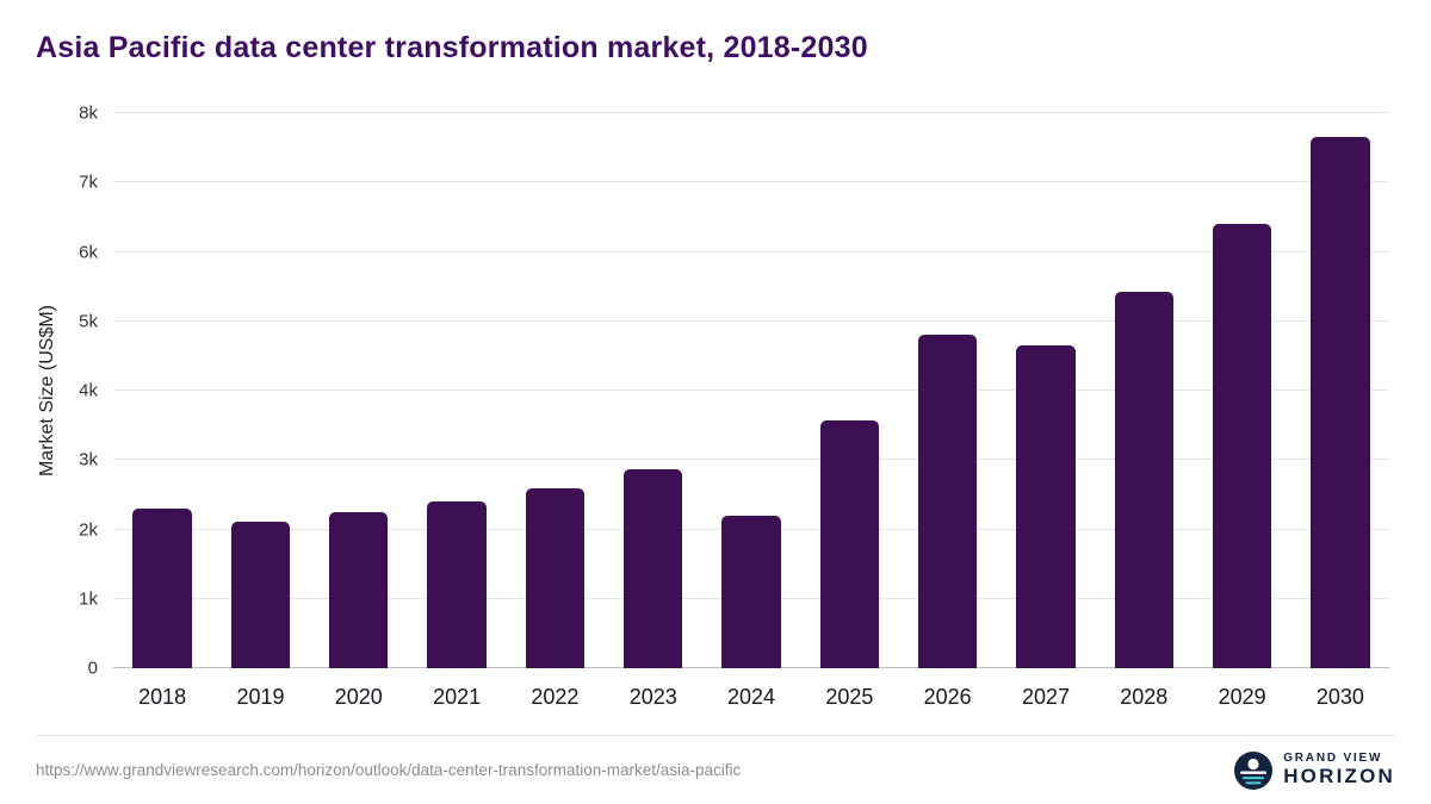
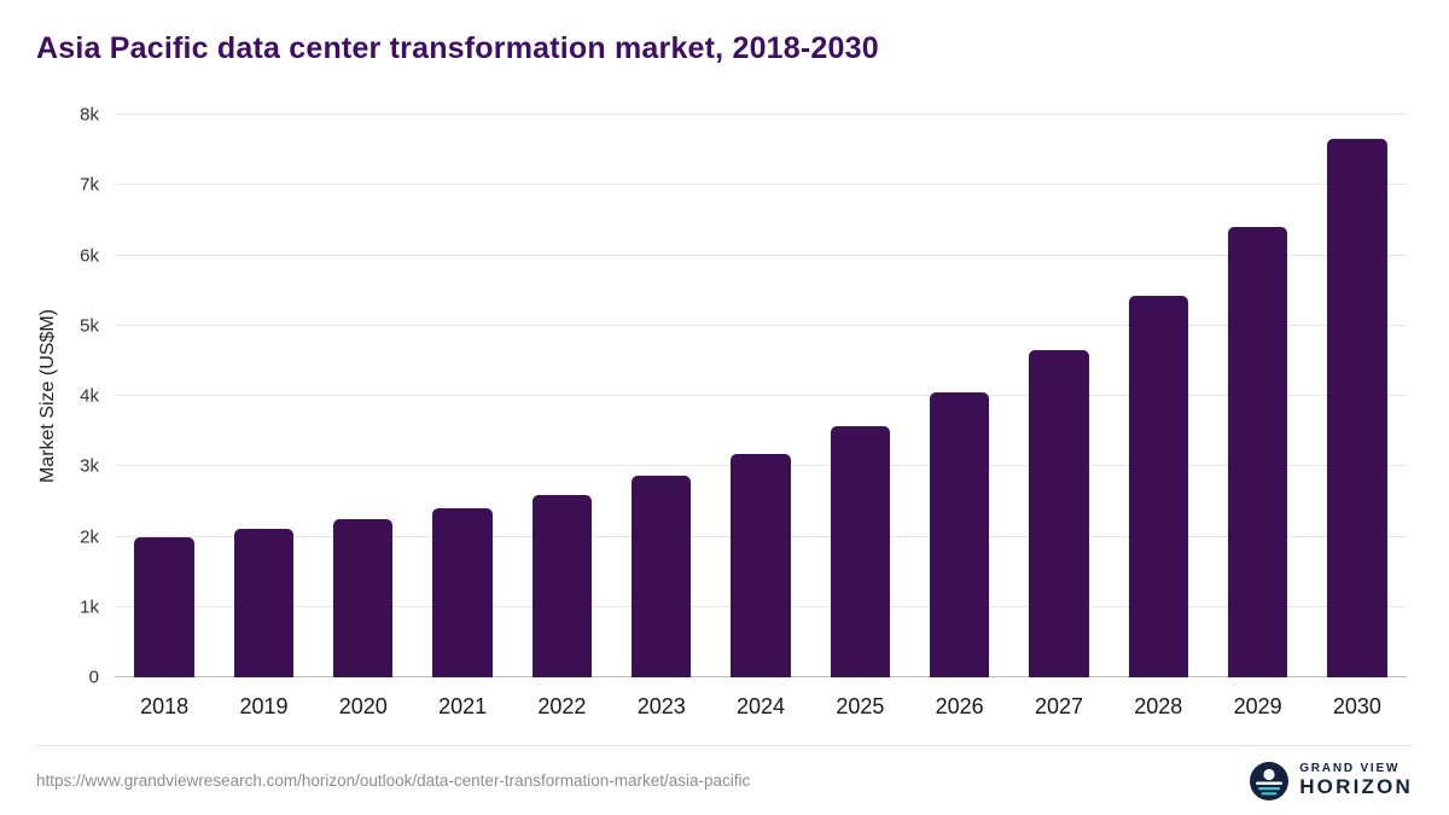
2018: 2.3k -> 2.0k
2024: 2.2k -> 3.2k
2026: 4.8k -> 4.0k
